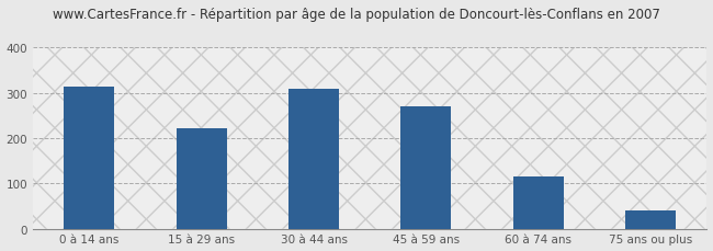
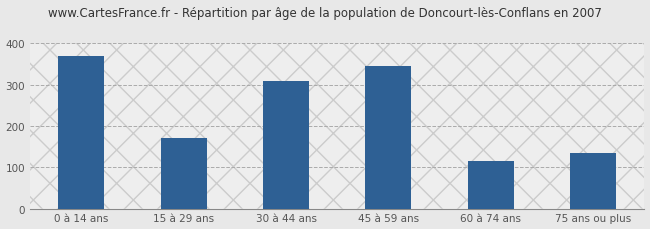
0 à 14 ans: 313 -> 370
15 à 29 ans: 222 -> 170
45 à 59 ans: 270 -> 345
75 ans ou plus: 40 -> 135
